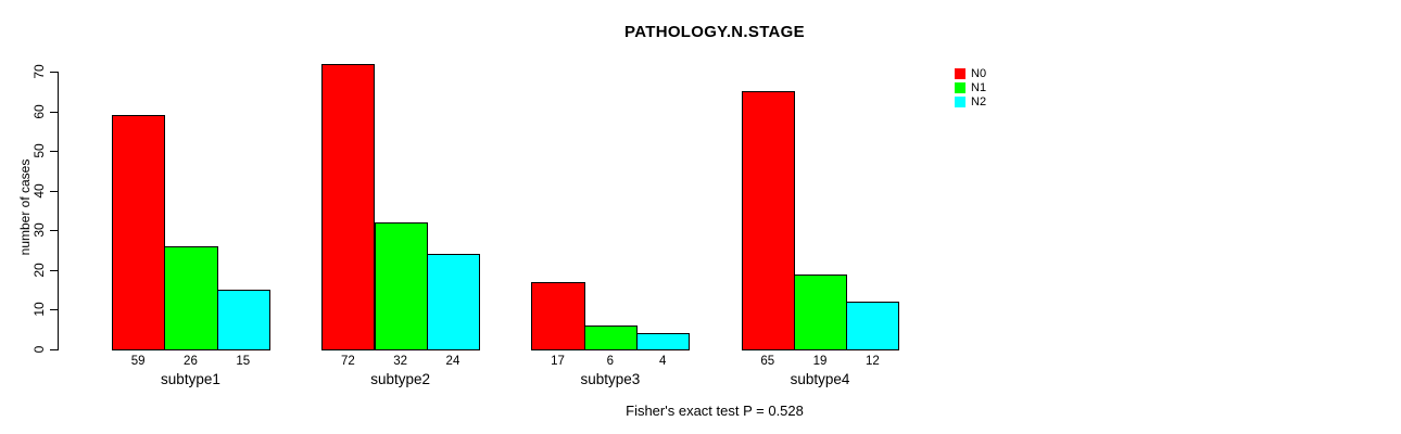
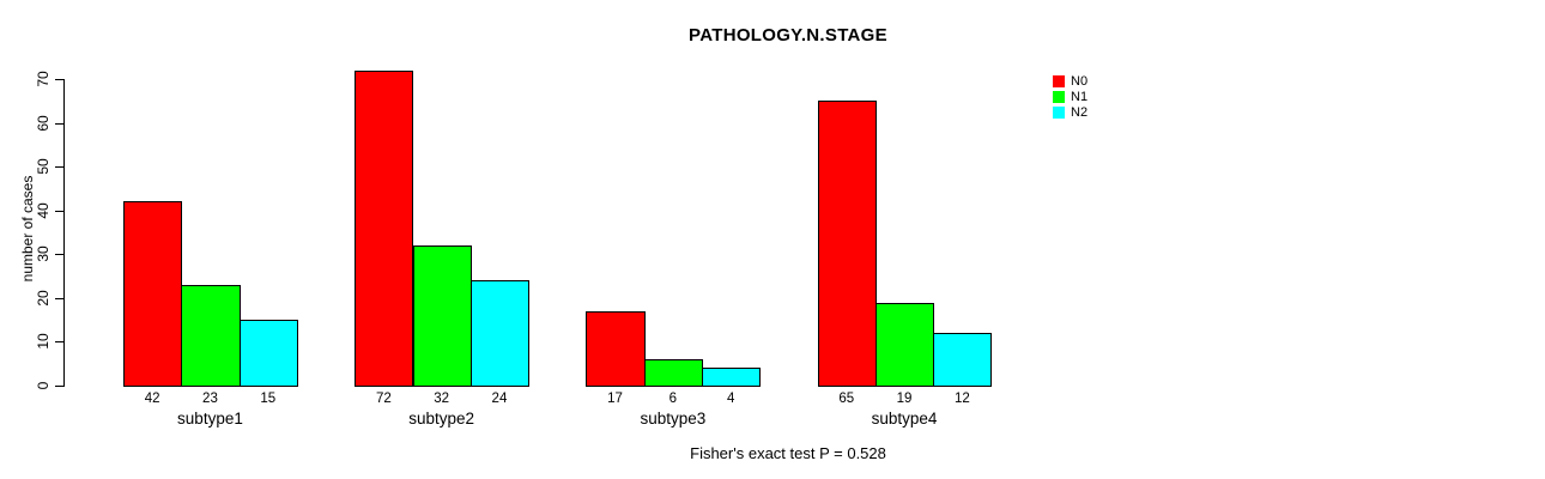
N0/subtype1: 59 -> 42
N1/subtype1: 26 -> 23
